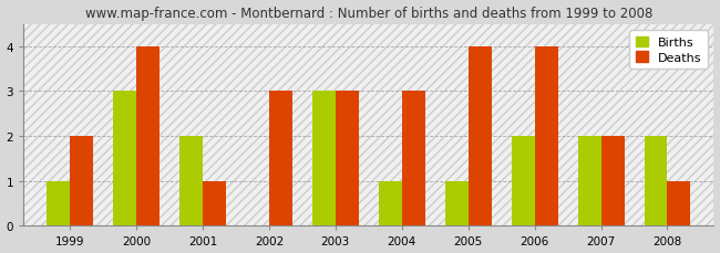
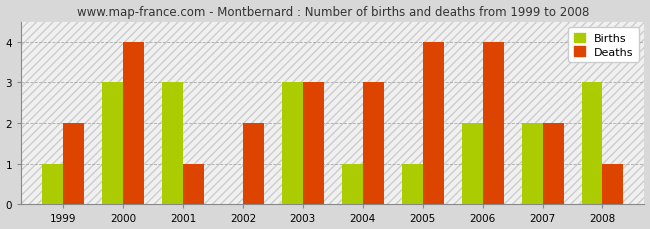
Births/2001: 2 -> 3
Deaths/2002: 3 -> 2
Births/2008: 2 -> 3
